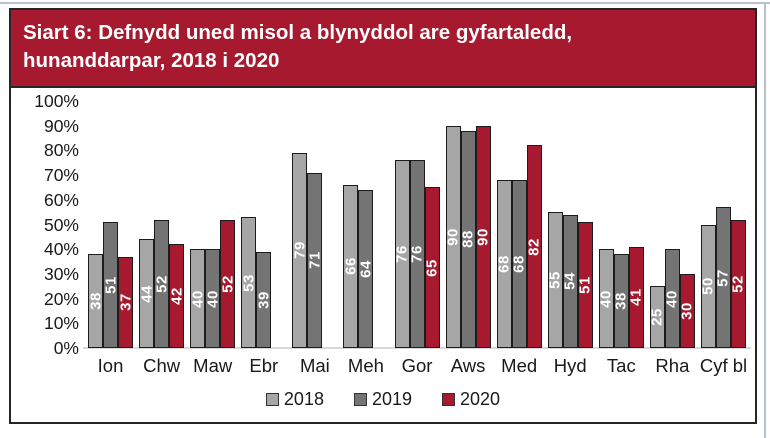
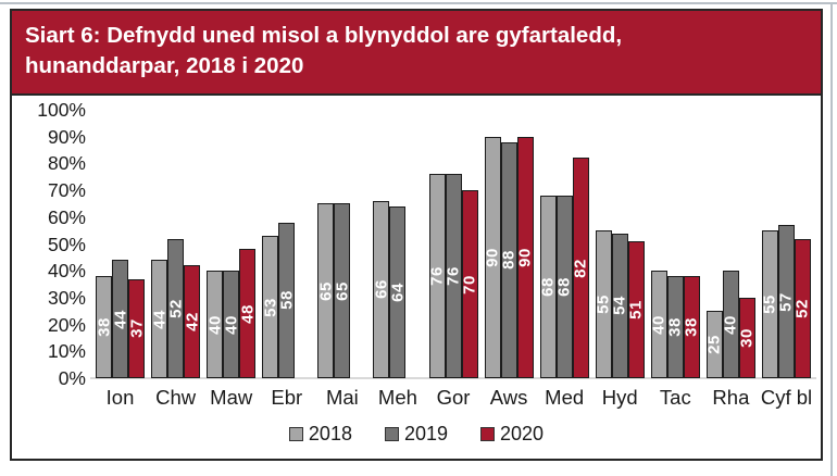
2019/Ion: 51 -> 44
2020/Maw: 52 -> 48
2019/Ebr: 39 -> 58
2018/Mai: 79 -> 65
2019/Mai: 71 -> 65
2020/Gor: 65 -> 70
2020/Tac: 41 -> 38
2018/Cyf bl: 50 -> 55
